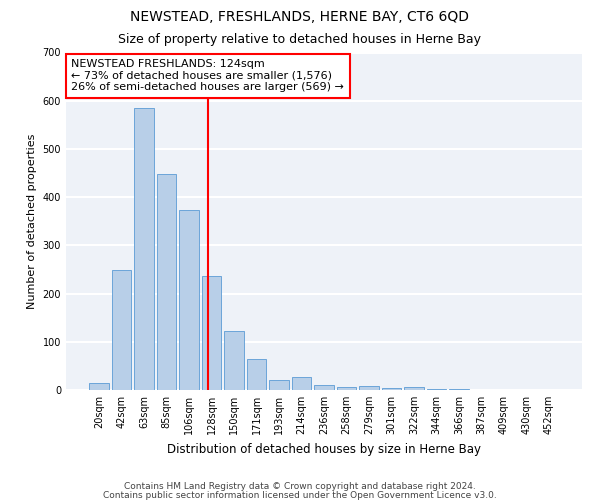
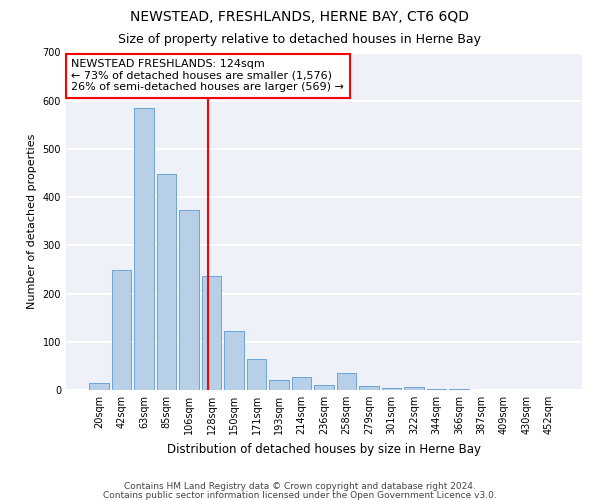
258sqm: 7 -> 35
